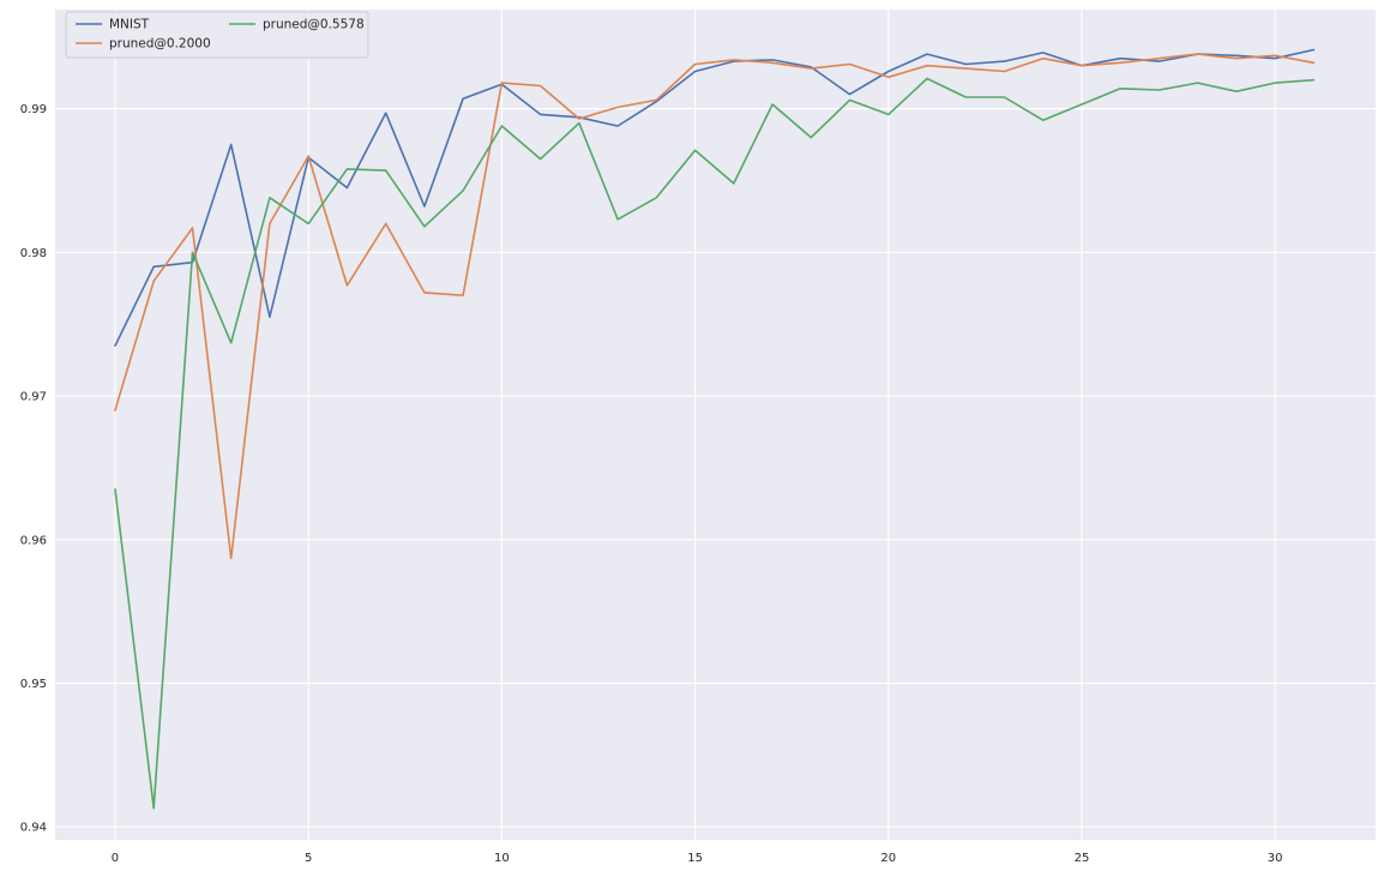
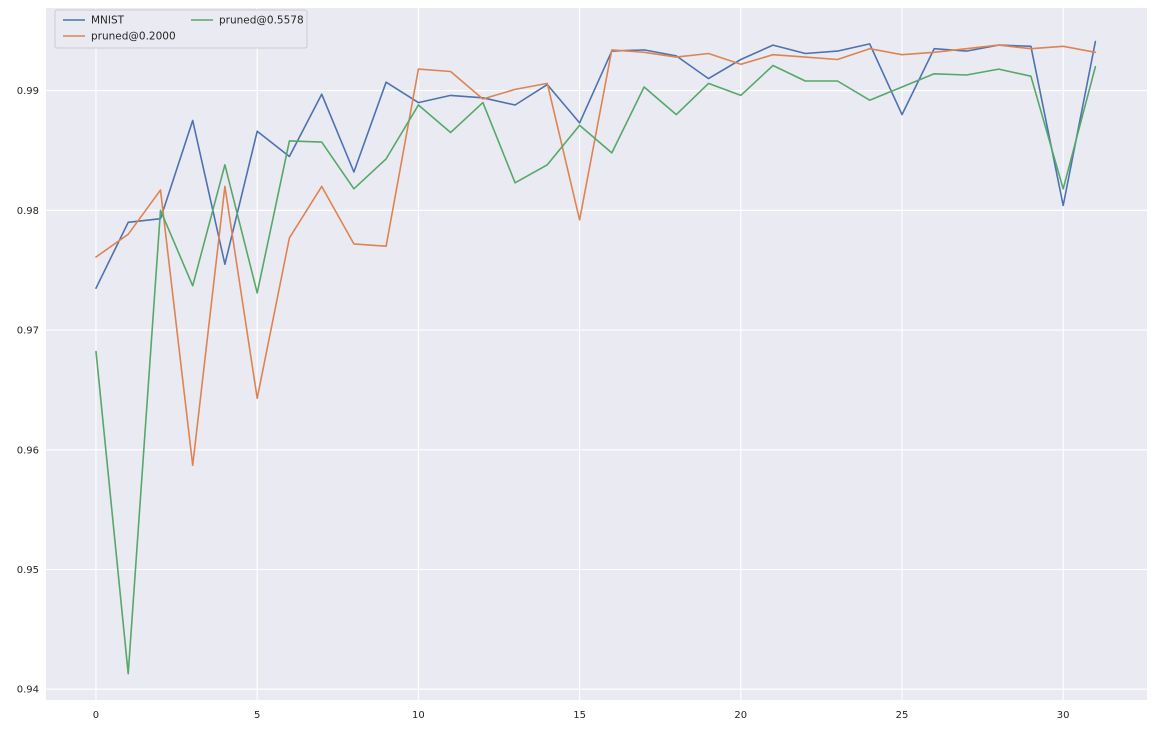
pruned@0.2000/0: 0.9690 -> 0.9761
pruned@0.5578/0: 0.9635 -> 0.9682
pruned@0.2000/5: 0.9867 -> 0.9643
pruned@0.5578/5: 0.9820 -> 0.9731
MNIST/10: 0.9917 -> 0.9890
MNIST/15: 0.9926 -> 0.9873
pruned@0.2000/15: 0.9931 -> 0.9792
MNIST/25: 0.9930 -> 0.9880
MNIST/30: 0.9935 -> 0.9804
pruned@0.5578/30: 0.9918 -> 0.9818
